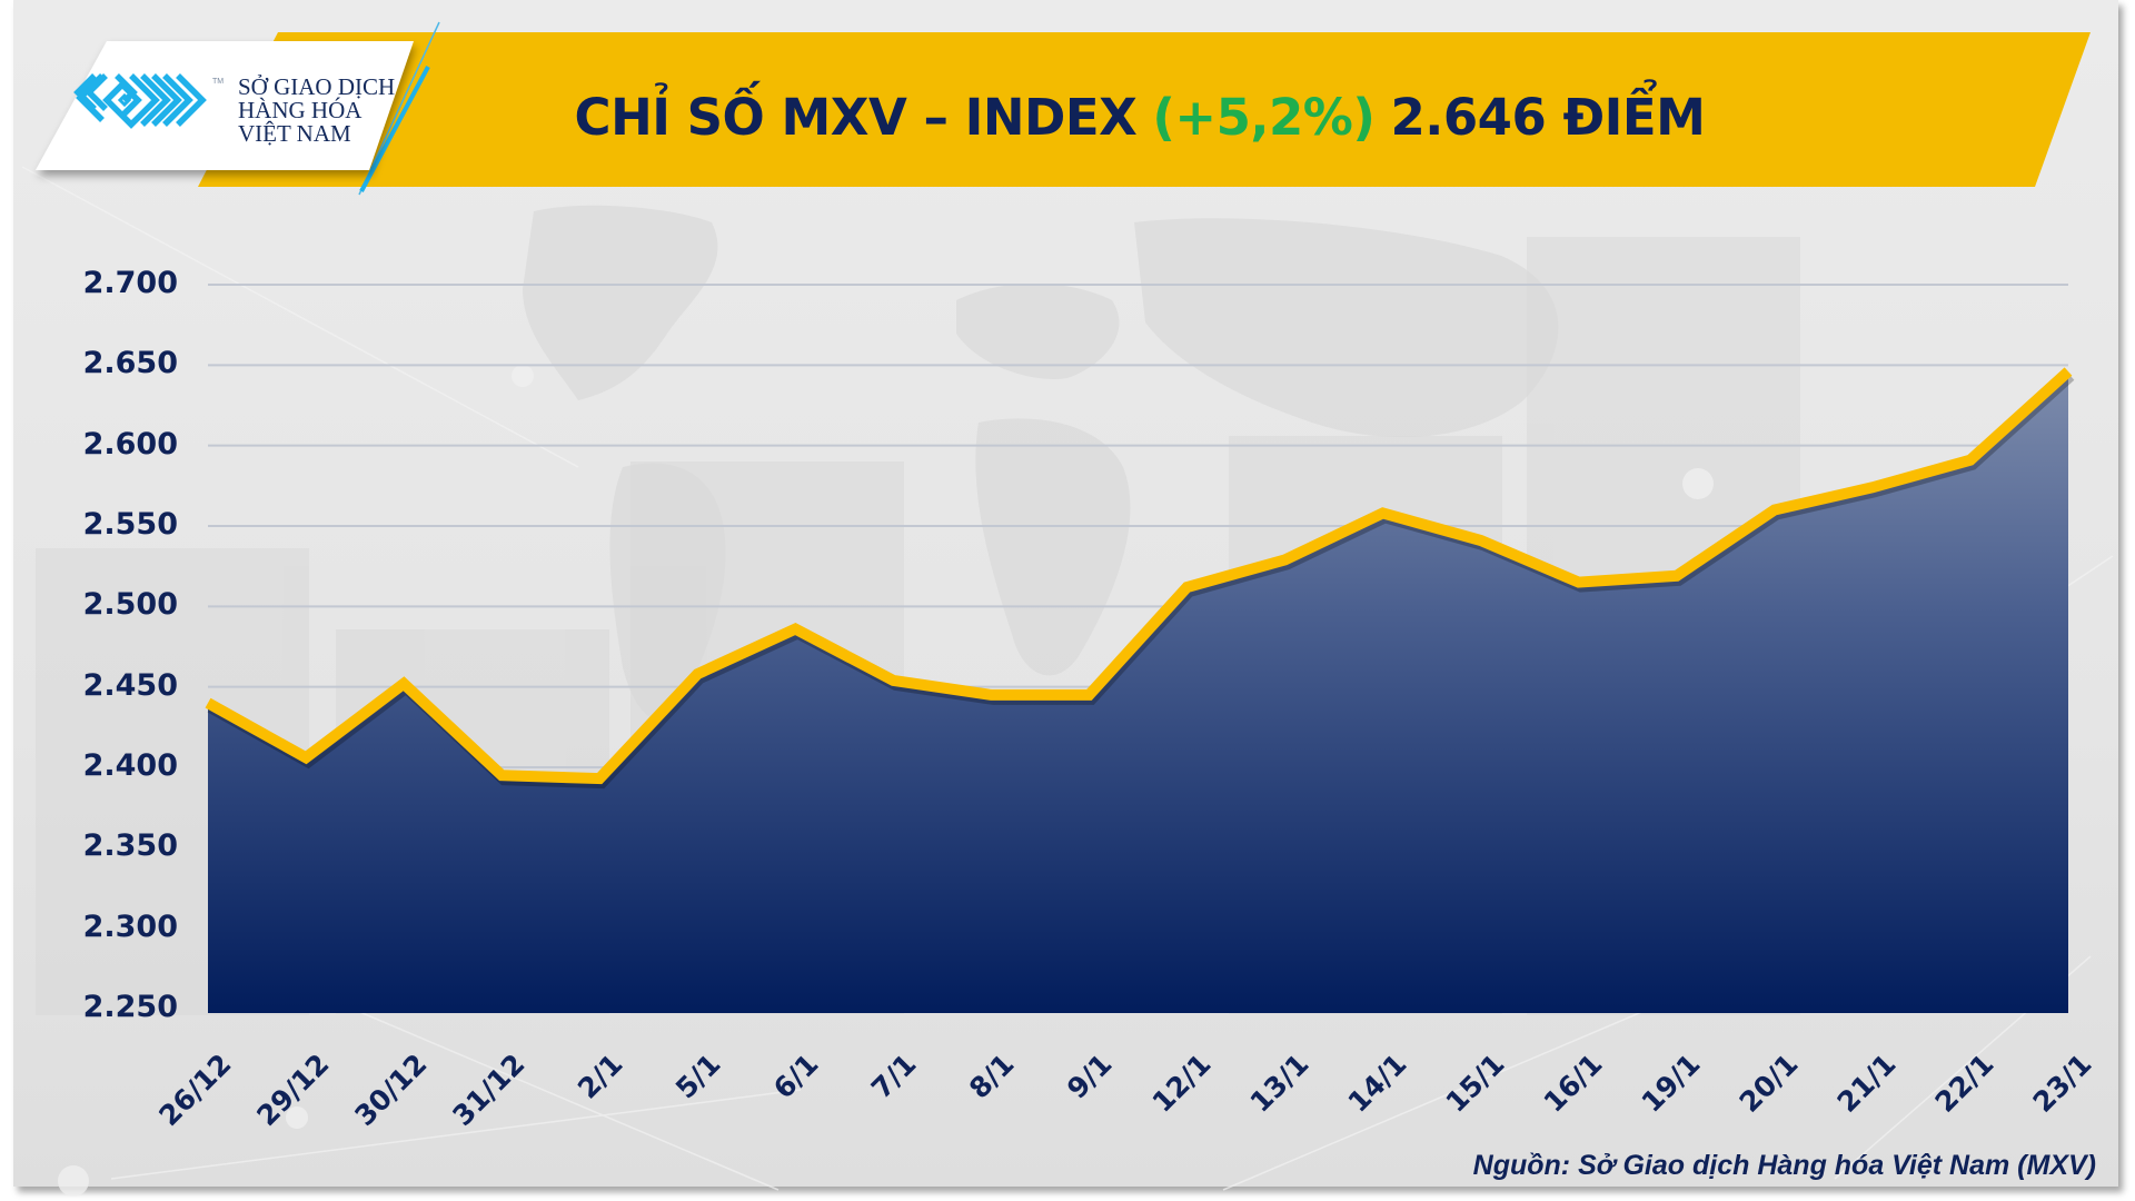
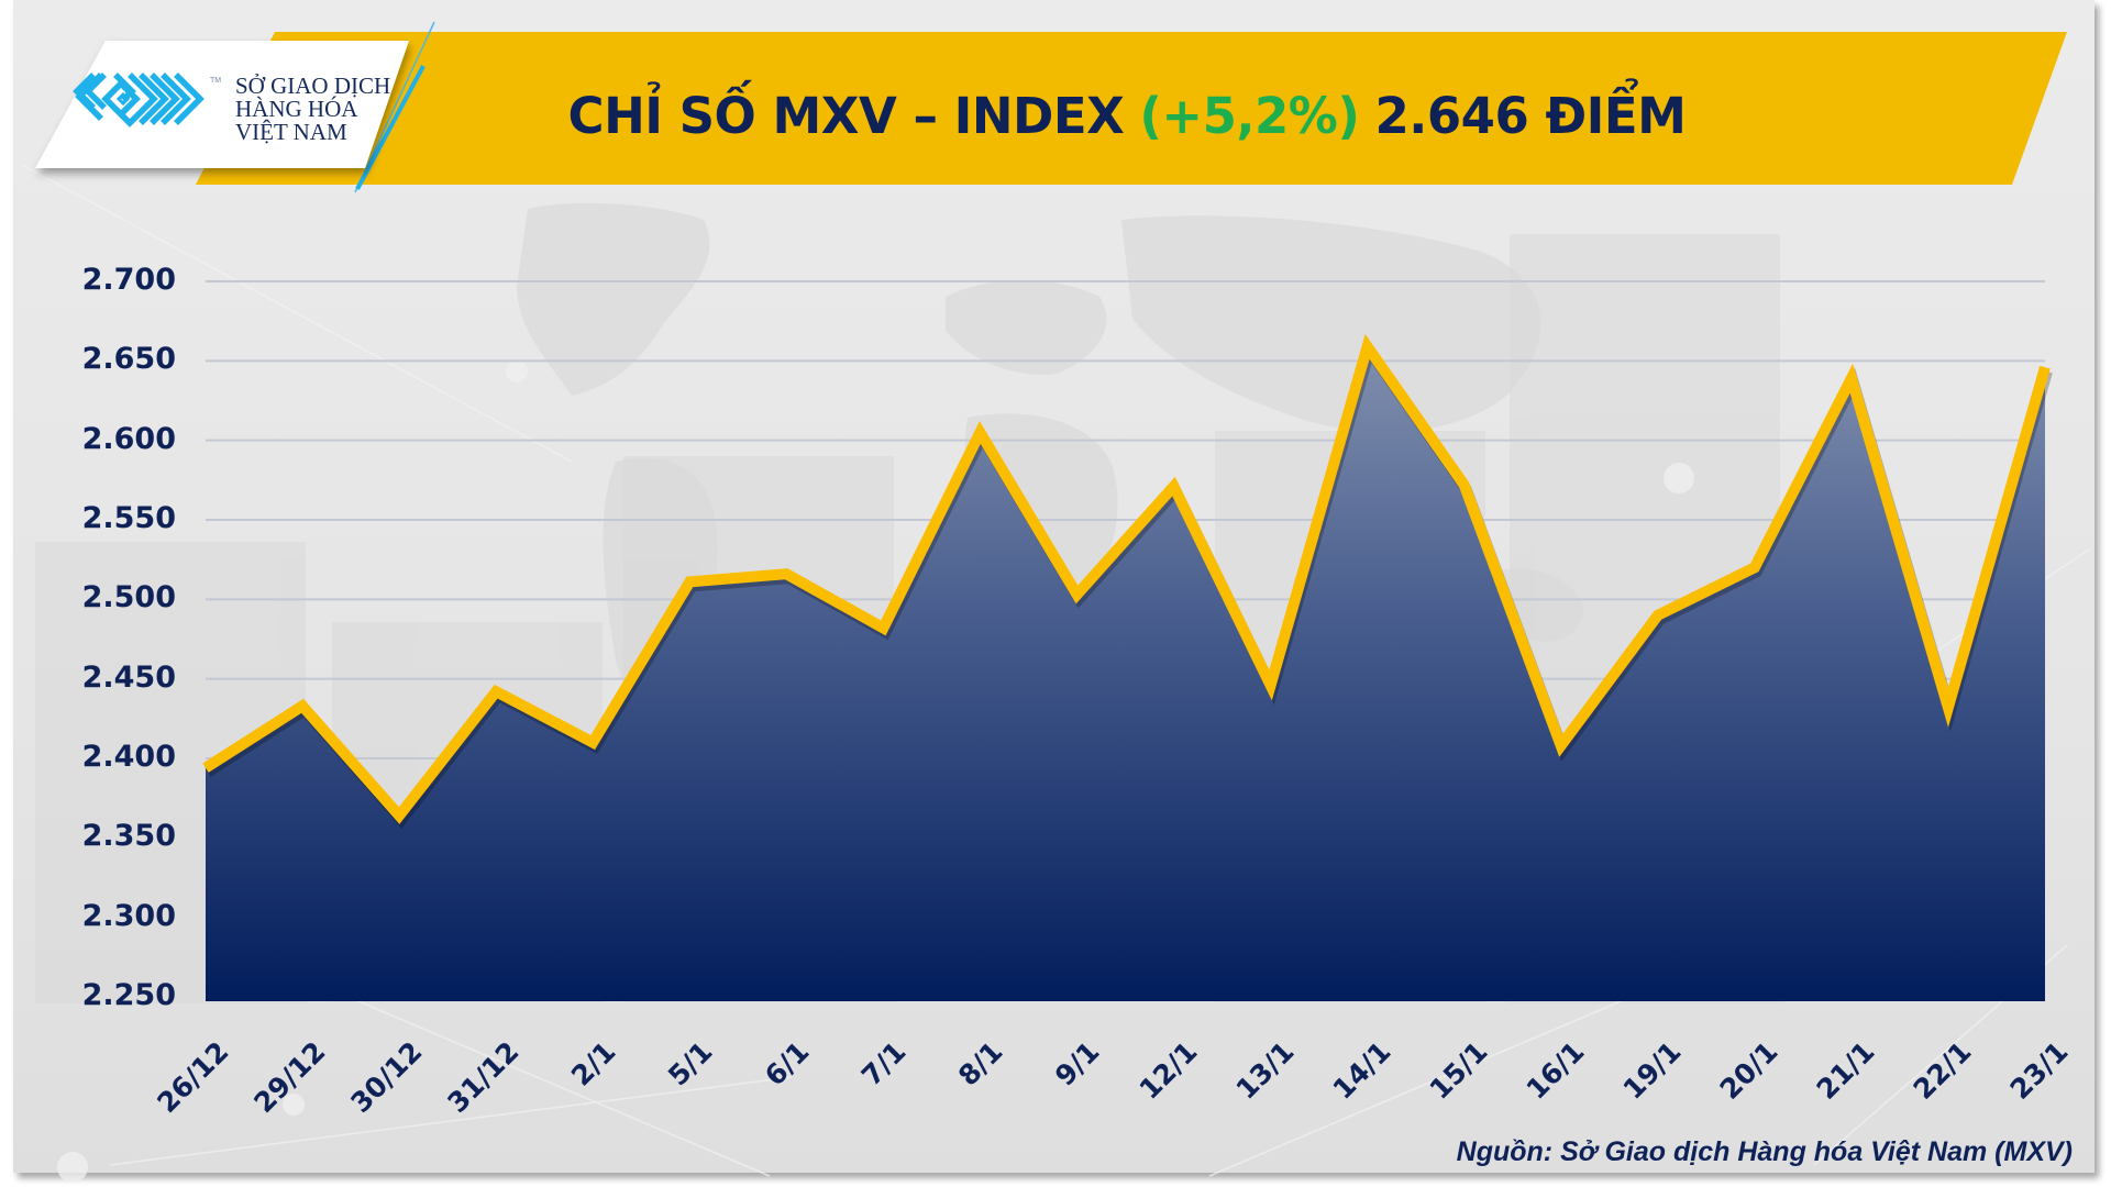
26/12: 2440 -> 2394
29/12: 2406 -> 2433
30/12: 2452 -> 2364
31/12: 2395 -> 2442
2/1: 2393 -> 2410
5/1: 2458 -> 2511
6/1: 2486 -> 2516
7/1: 2454 -> 2482
8/1: 2445 -> 2605
9/1: 2445 -> 2503
12/1: 2512 -> 2571
13/1: 2529 -> 2446
14/1: 2558 -> 2659
15/1: 2541 -> 2572
16/1: 2515 -> 2408
19/1: 2519 -> 2490
20/1: 2560 -> 2520
21/1: 2574 -> 2639
22/1: 2591 -> 2432
